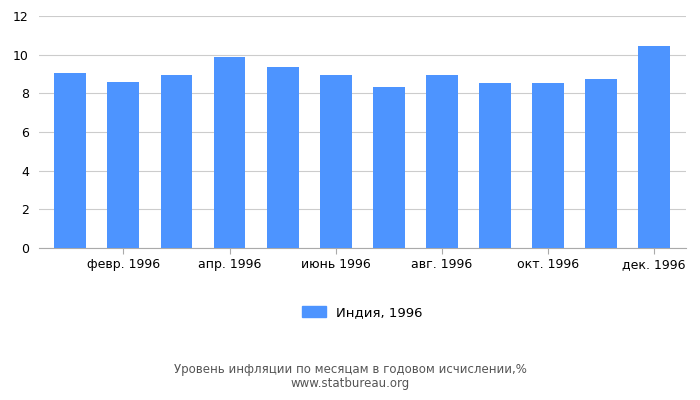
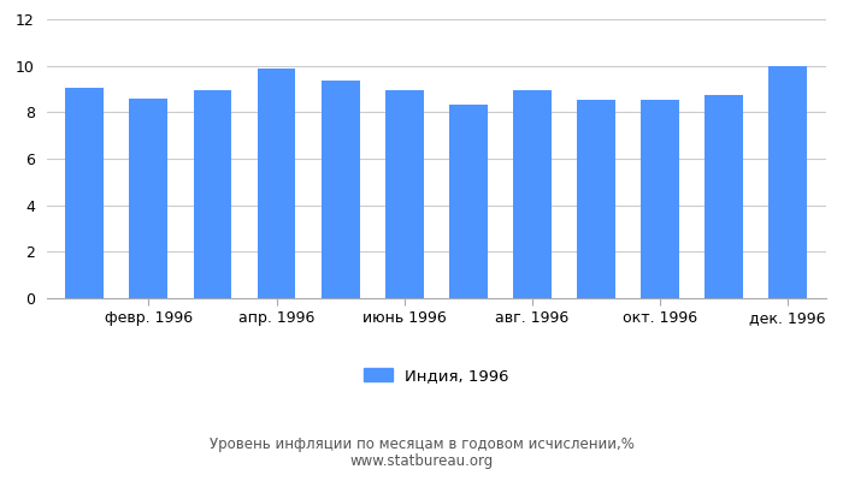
дек. 1996: 10.5 -> 10.0
